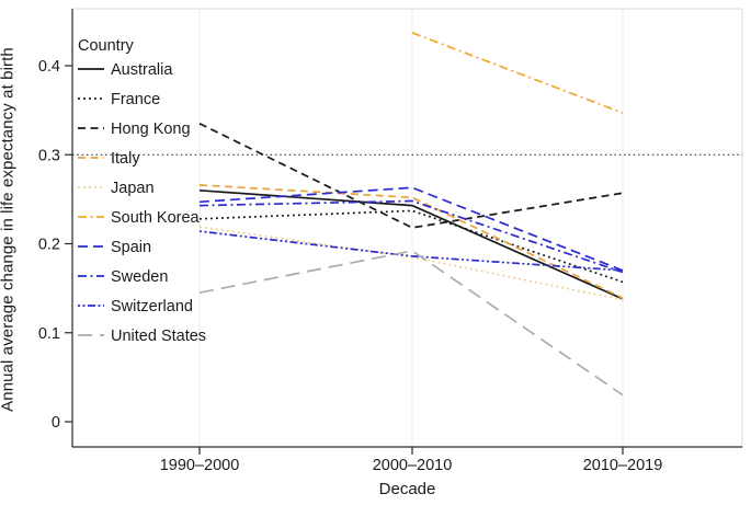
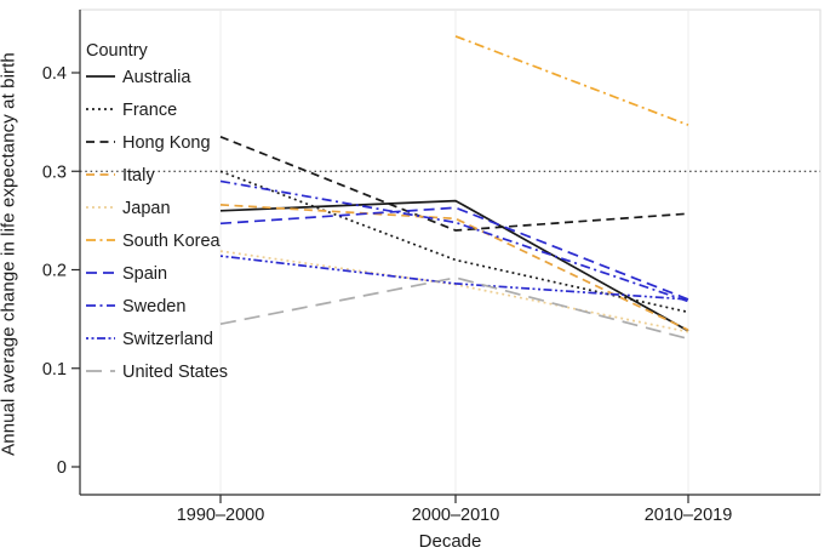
France/1990–2000: 0.23 -> 0.30
Sweden/1990–2000: 0.24 -> 0.29
Australia/2000–2010: 0.24 -> 0.27
France/2000–2010: 0.24 -> 0.21
Hong Kong/2000–2010: 0.22 -> 0.24
United States/2010–2019: 0.03 -> 0.13
